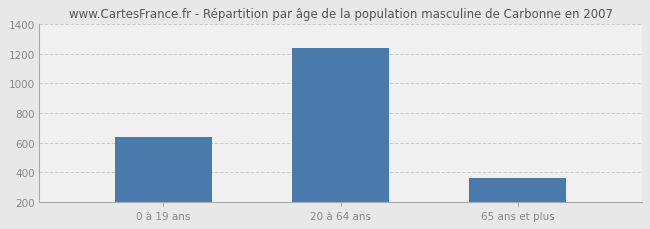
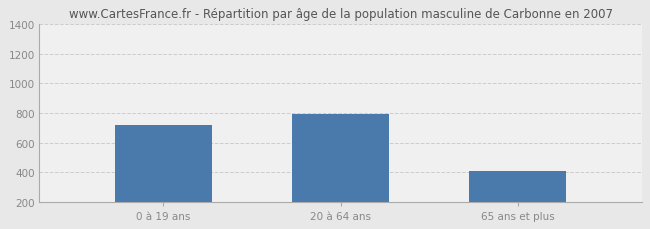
0 à 19 ans: 640 -> 720
20 à 64 ans: 1240 -> 790
65 ans et plus: 360 -> 410
